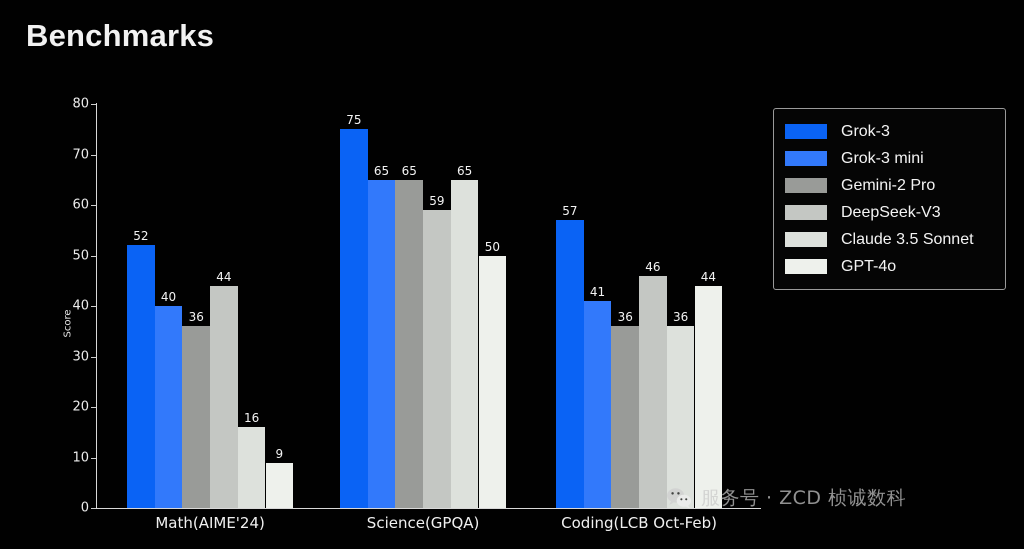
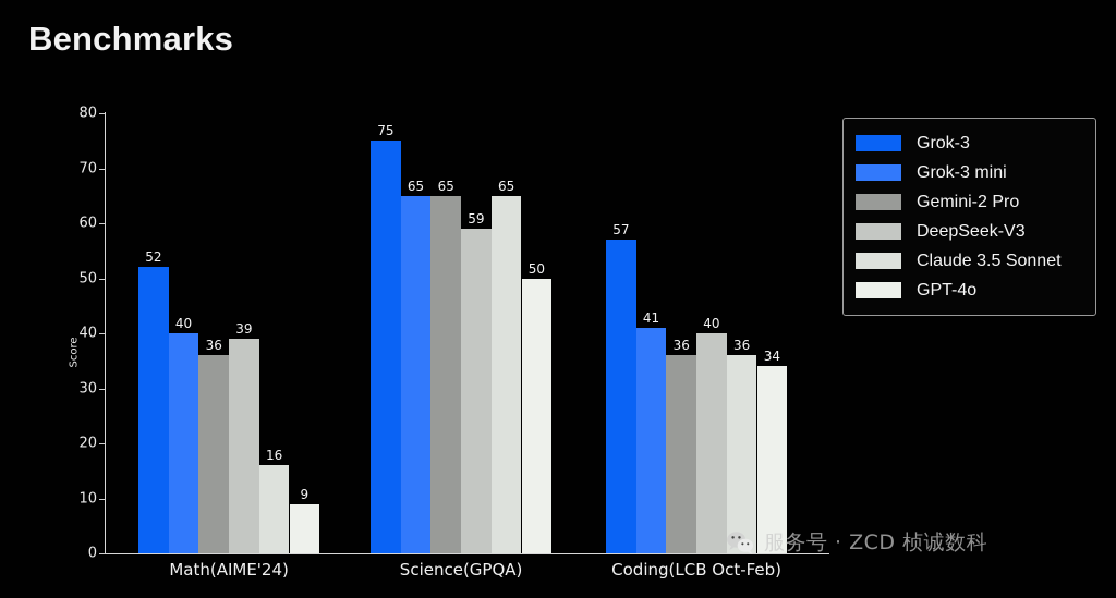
DeepSeek-V3/Math(AIME'24): 44 -> 39
DeepSeek-V3/Coding(LCB Oct-Feb): 46 -> 40
GPT-4o/Coding(LCB Oct-Feb): 44 -> 34
